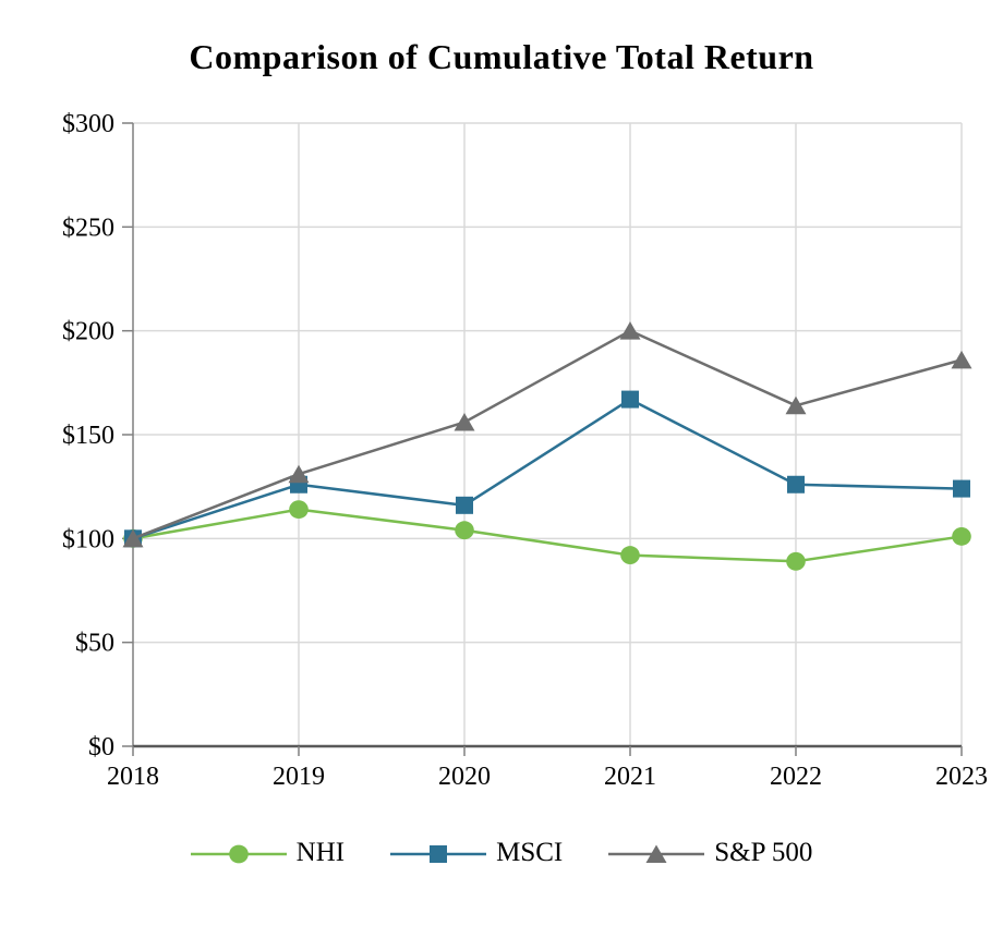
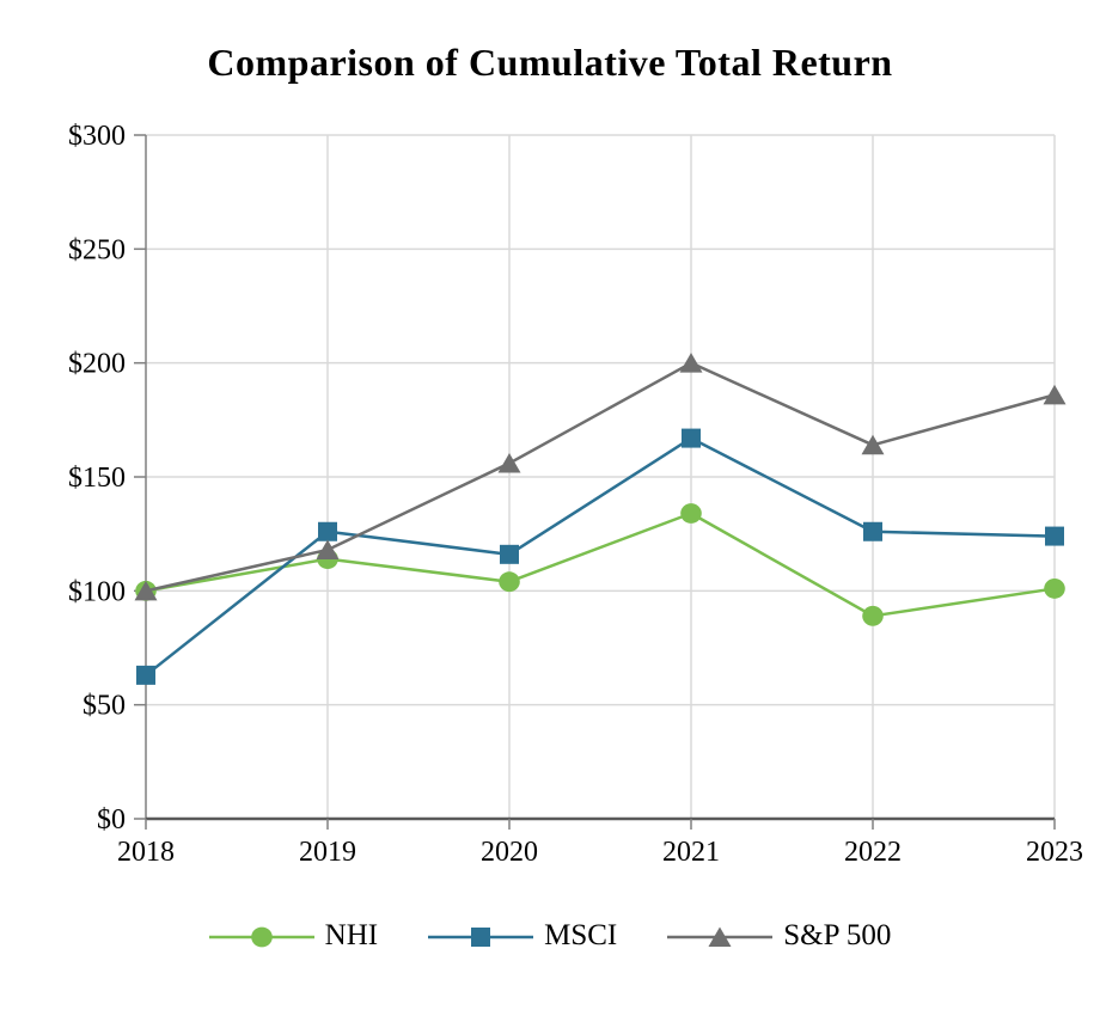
MSCI/2018: $100 -> $63
S&P 500/2019: $131 -> $118
NHI/2021: $92 -> $134
